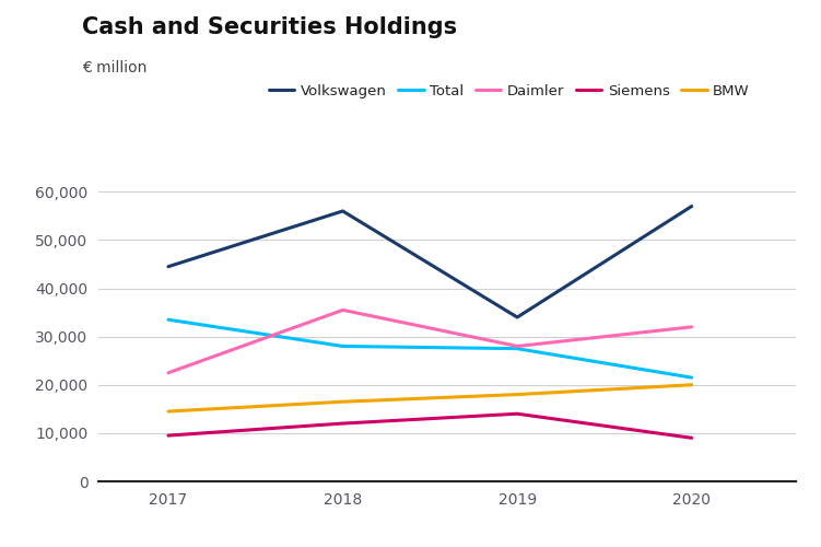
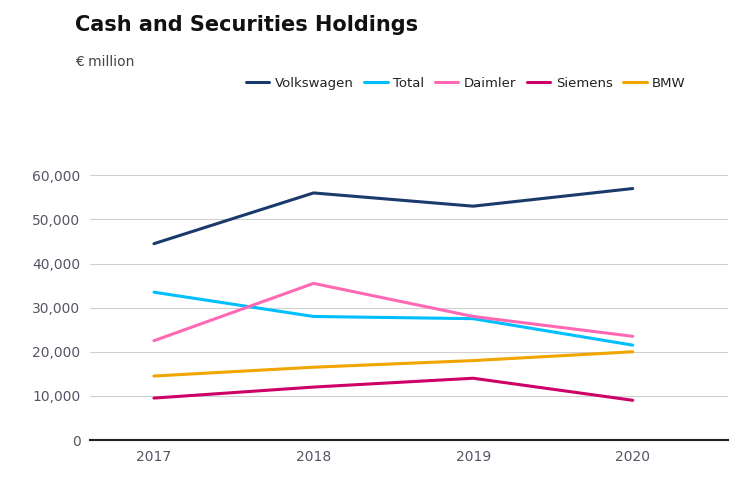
Volkswagen/2019: 34,000 -> 53,000
Daimler/2020: 32,000 -> 23,500
